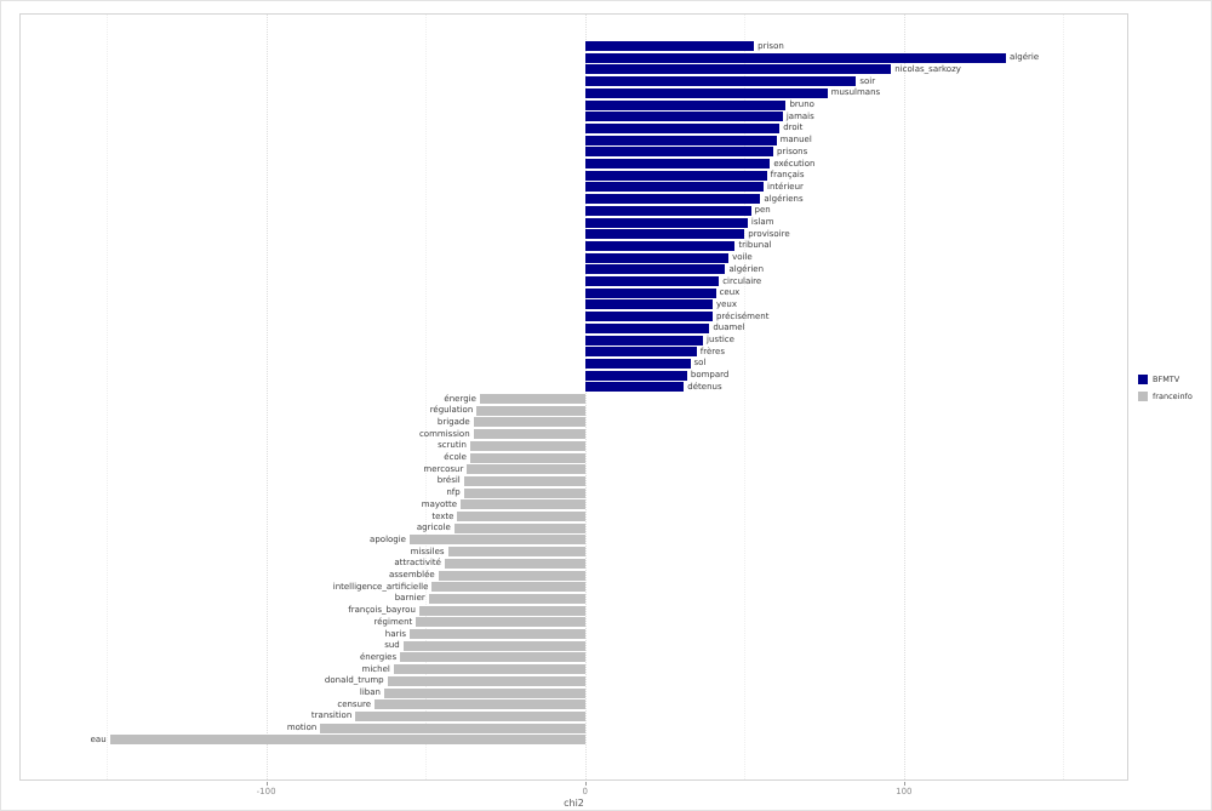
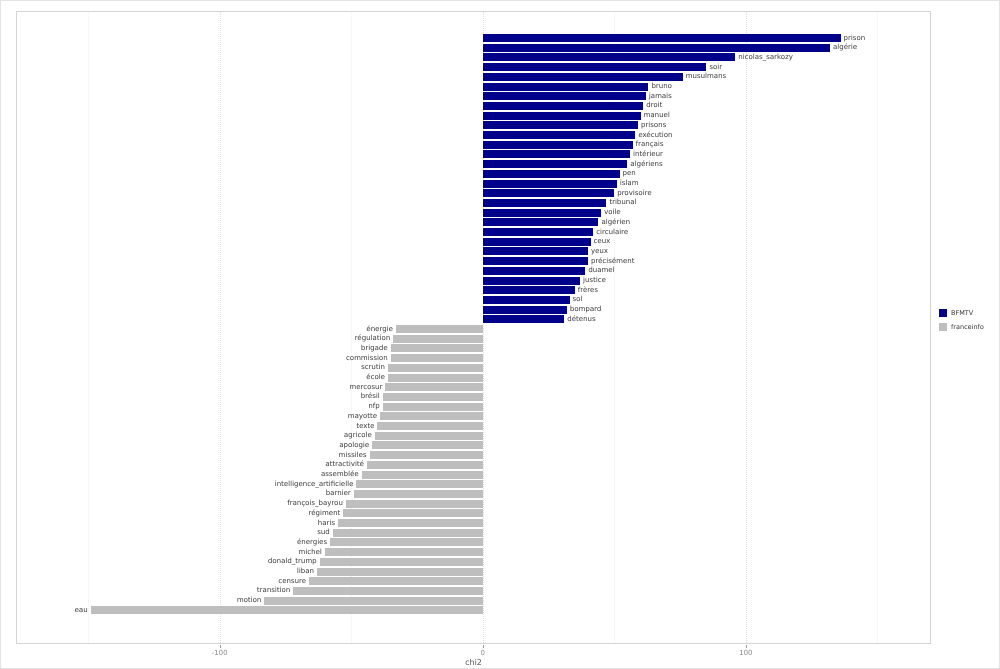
prison: 53 -> 136
apologie: -55 -> -42
